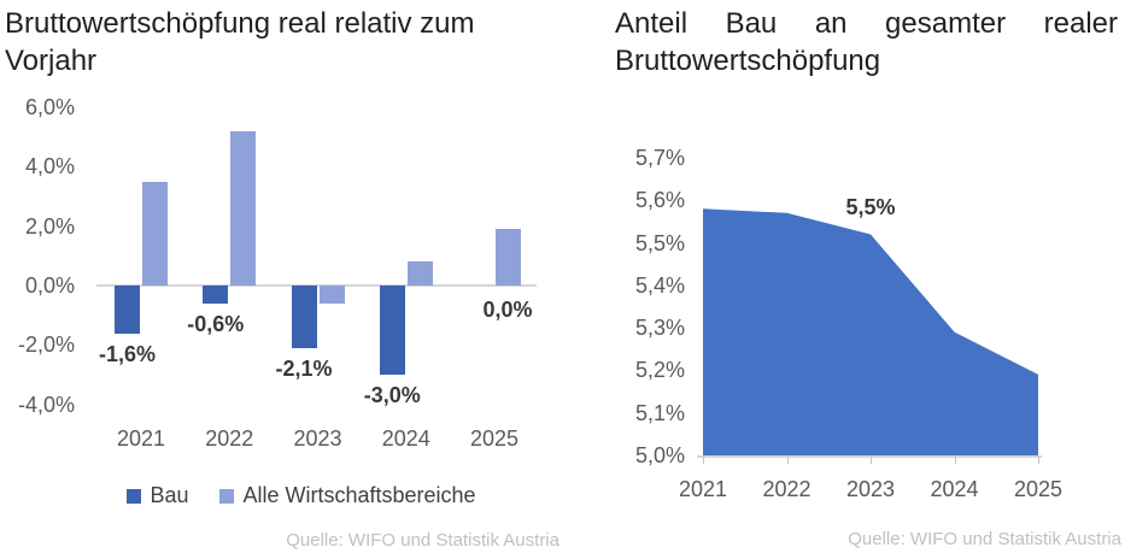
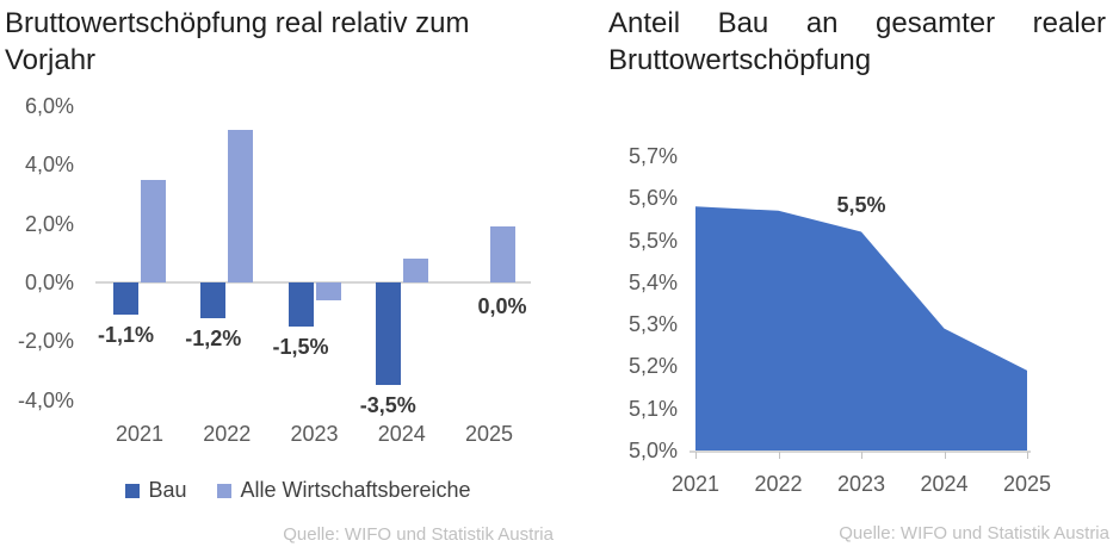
Bruttowertschöpfung real relativ zum Vorjahr/Bau/2021: -1,6% -> -1,1%
Bruttowertschöpfung real relativ zum Vorjahr/Bau/2022: -0,6% -> -1,2%
Bruttowertschöpfung real relativ zum Vorjahr/Bau/2023: -2,1% -> -1,5%
Bruttowertschöpfung real relativ zum Vorjahr/Bau/2024: -3,0% -> -3,5%
